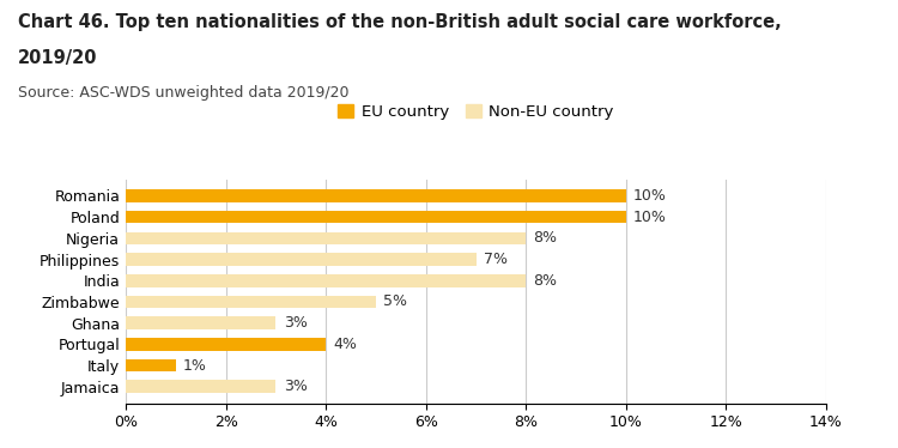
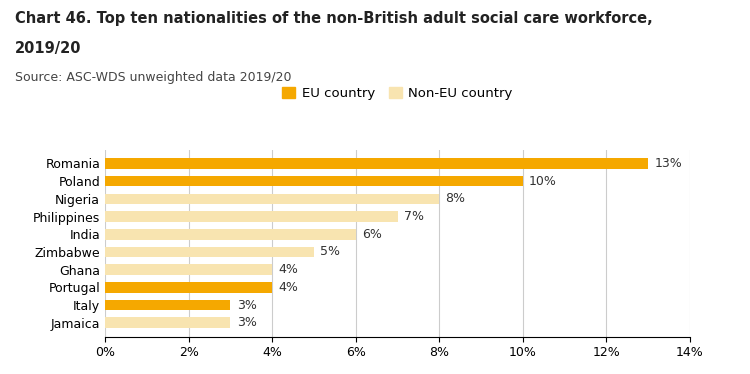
Romania: 10% -> 13%
India: 8% -> 6%
Ghana: 3% -> 4%
Italy: 1% -> 3%
